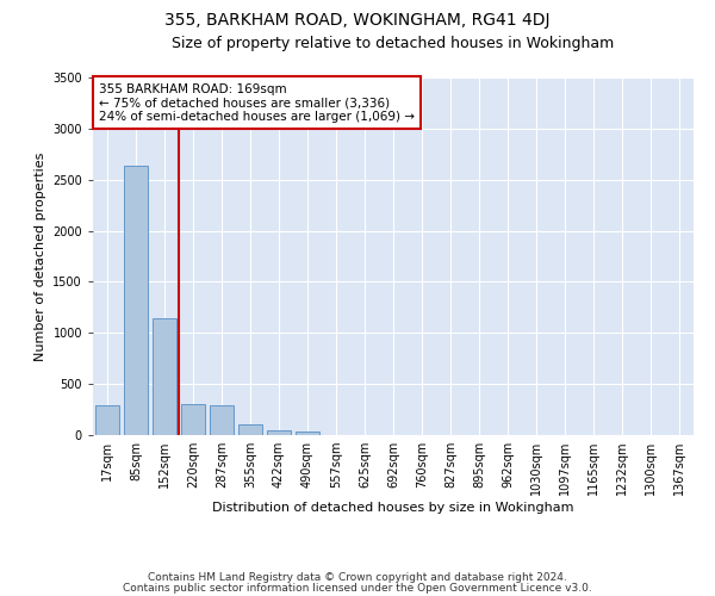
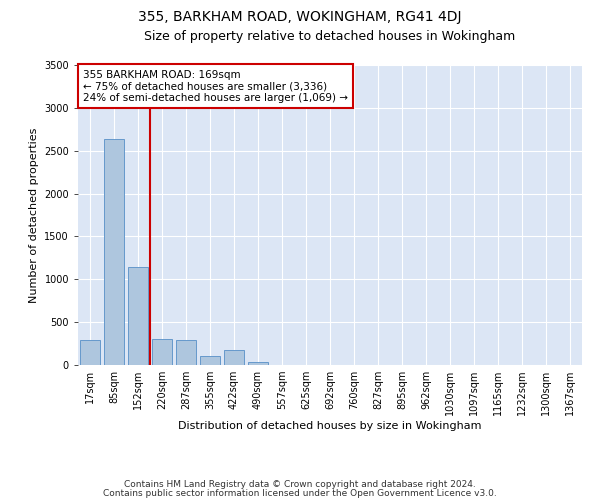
422sqm: 50 -> 180
